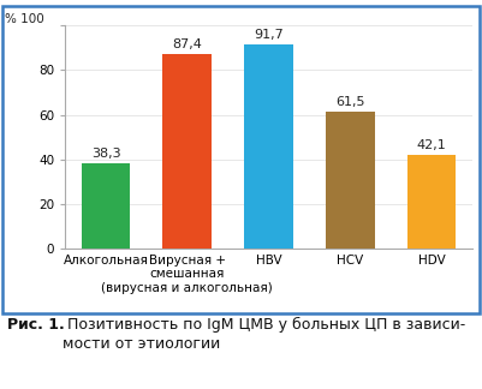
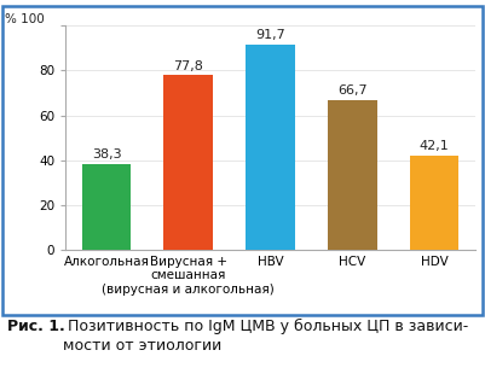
Вирусная + смешанная (вирусная и алкогольная): 87,4 -> 77,8
HCV: 61,5 -> 66,7
